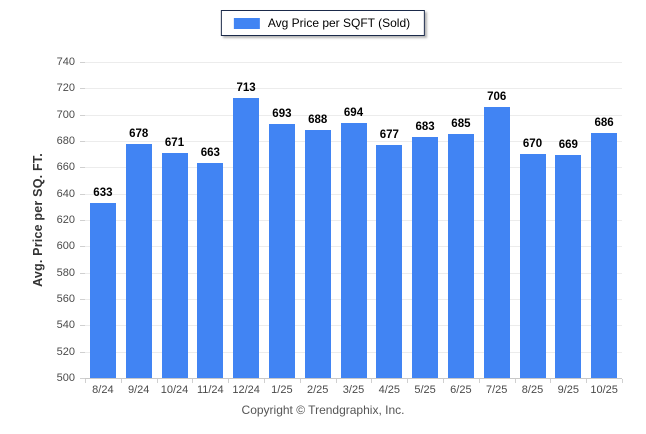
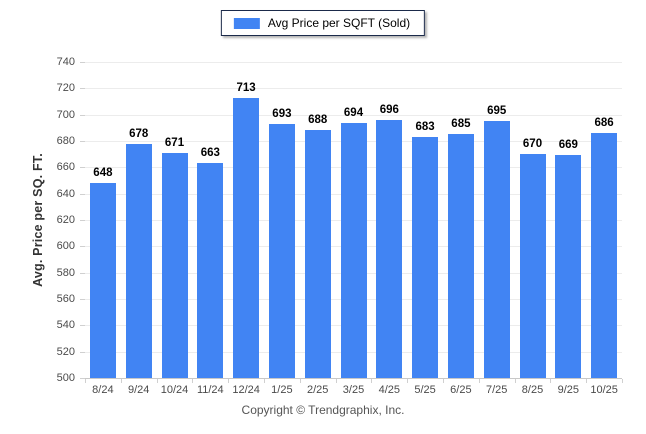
8/24: 633 -> 648
4/25: 677 -> 696
7/25: 706 -> 695
